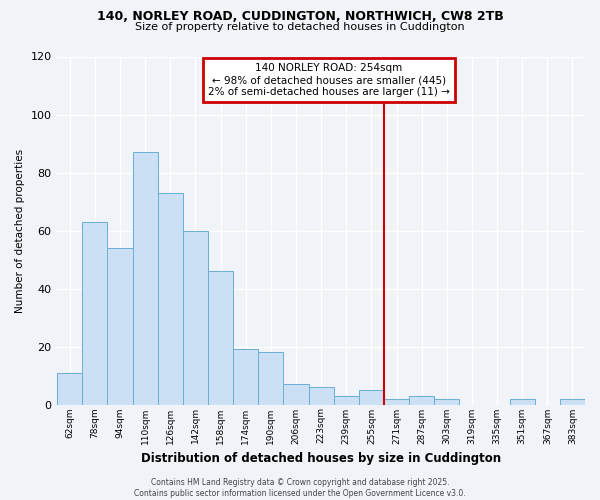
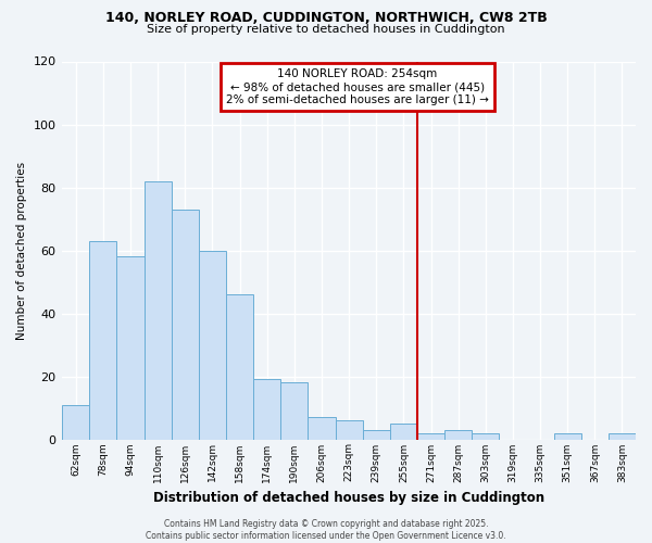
94sqm: 54 -> 58
110sqm: 87 -> 82
